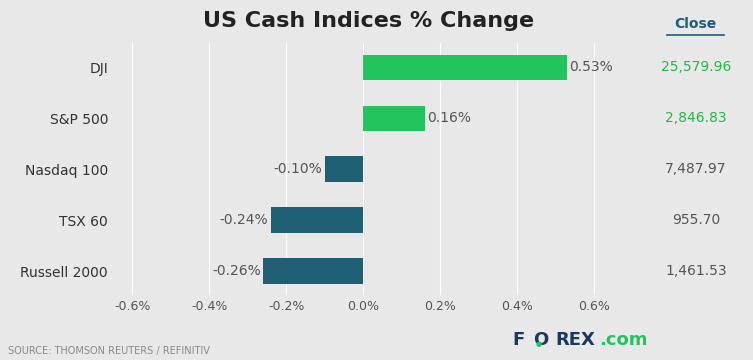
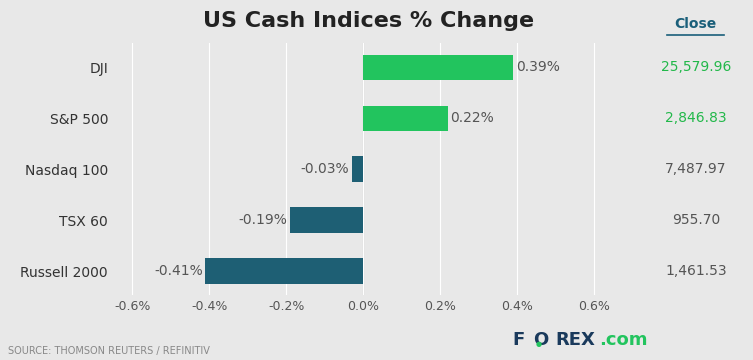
DJI: 0.53% -> 0.39%
S&P 500: 0.16% -> 0.22%
Nasdaq 100: -0.10% -> -0.03%
TSX 60: -0.24% -> -0.19%
Russell 2000: -0.26% -> -0.41%
